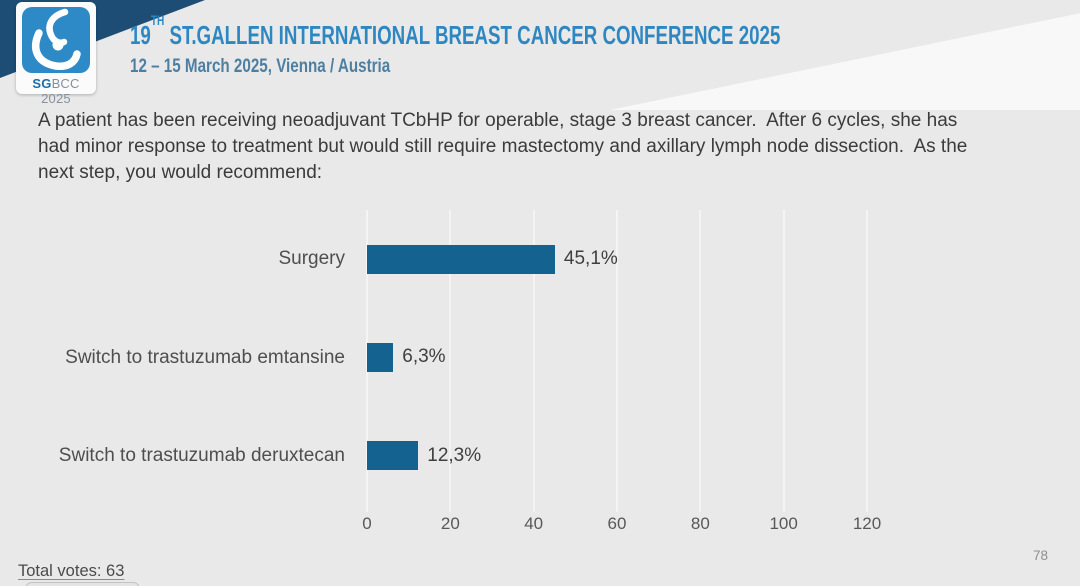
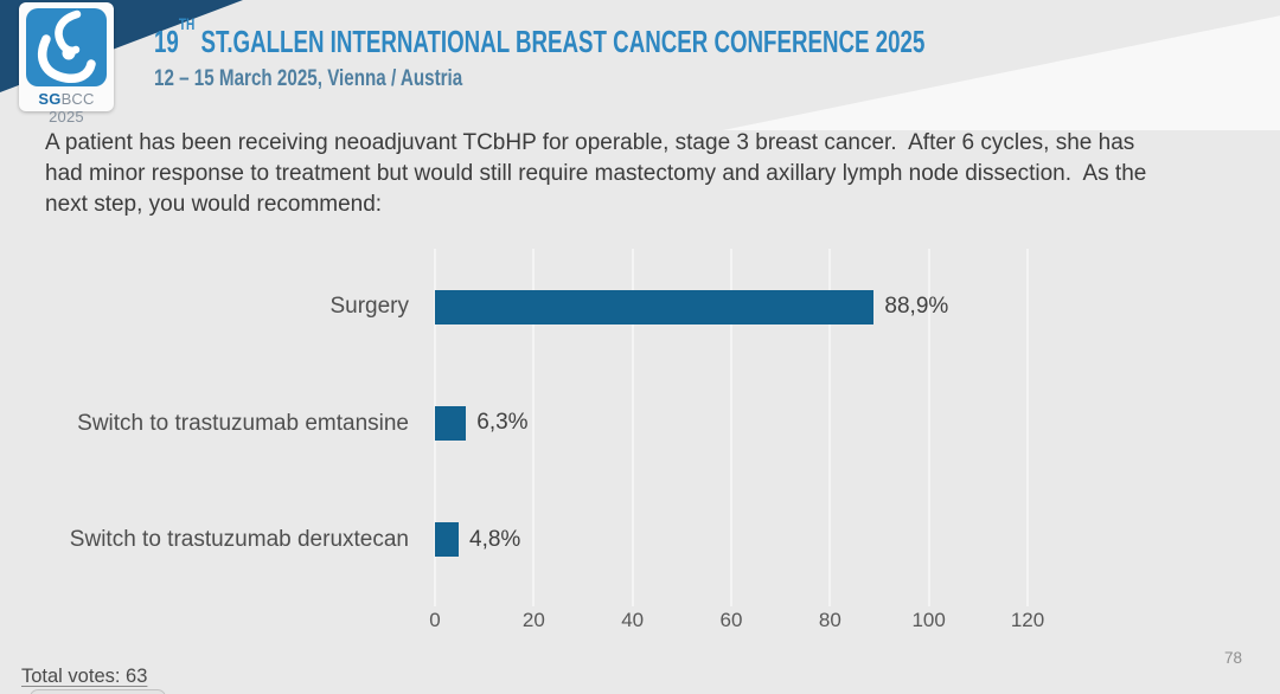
Surgery: 45,1% -> 88,9%
Switch to trastuzumab deruxtecan: 12,3% -> 4,8%
